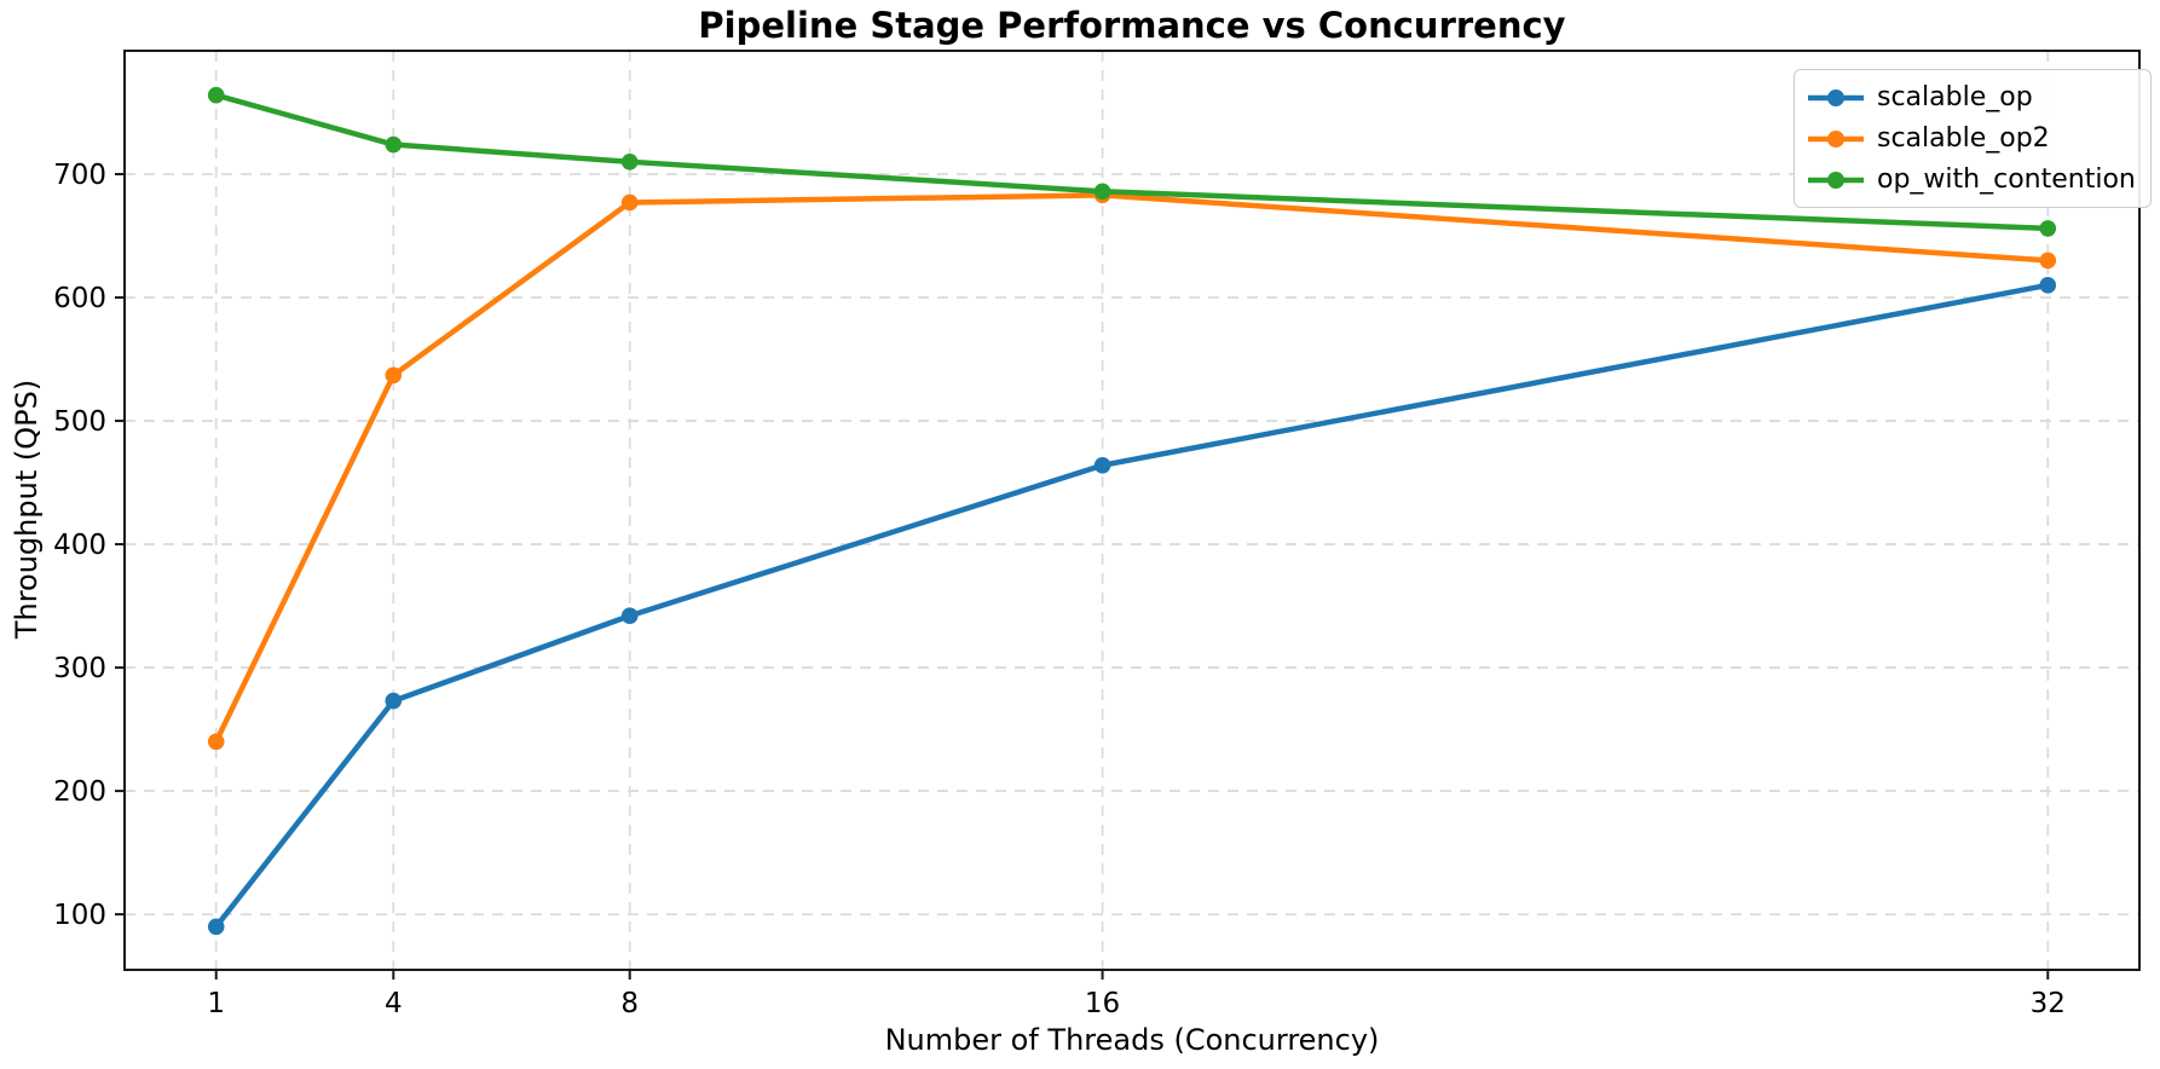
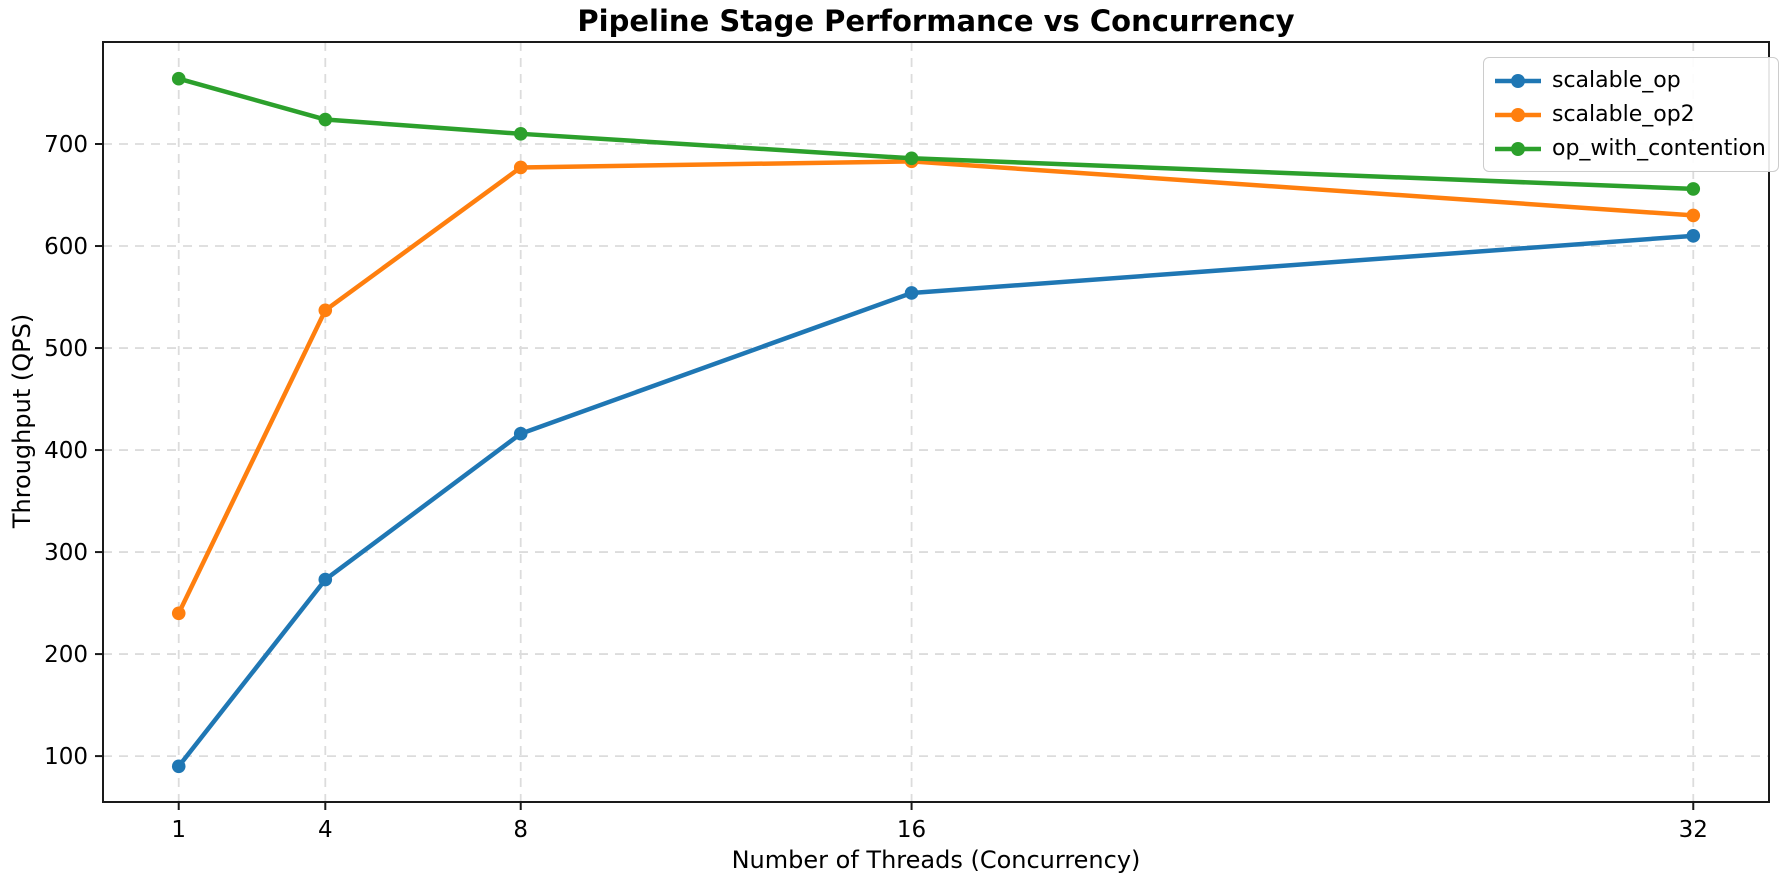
scalable_op/8: 342 -> 416
scalable_op/16: 464 -> 554
